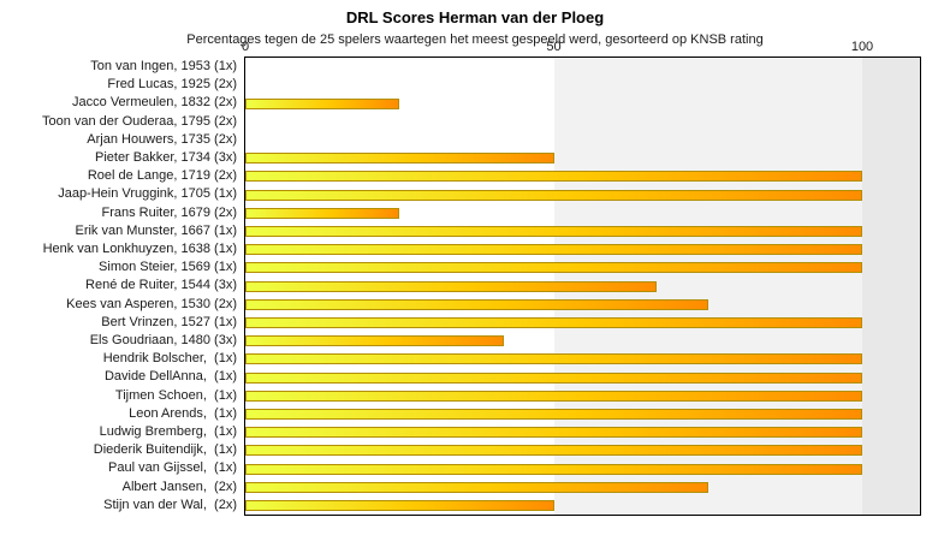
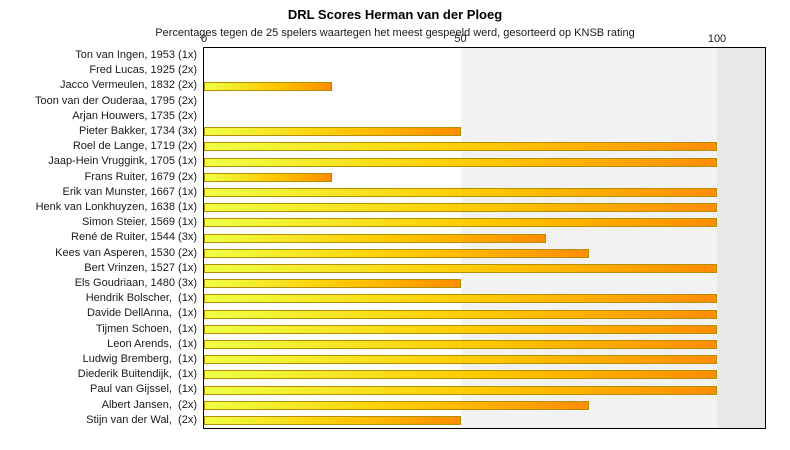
Els Goudriaan, 1480 (3x): 42 -> 50
